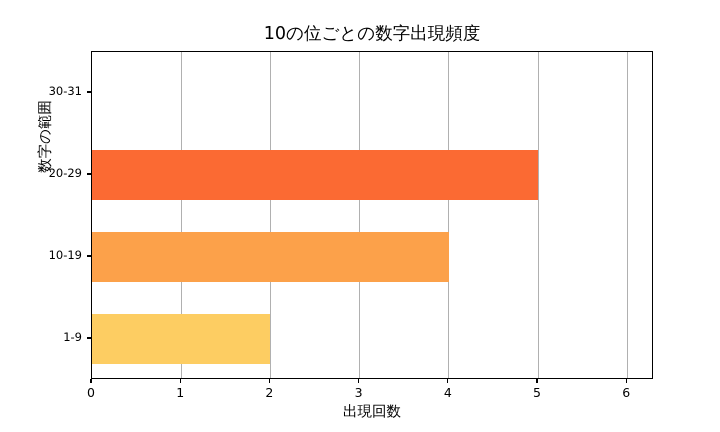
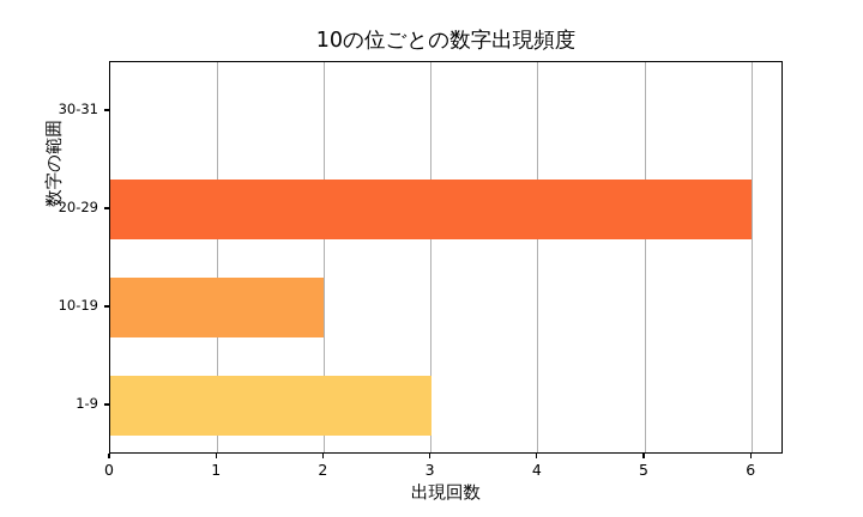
1-9: 2 -> 3
10-19: 4 -> 2
20-29: 5 -> 6
